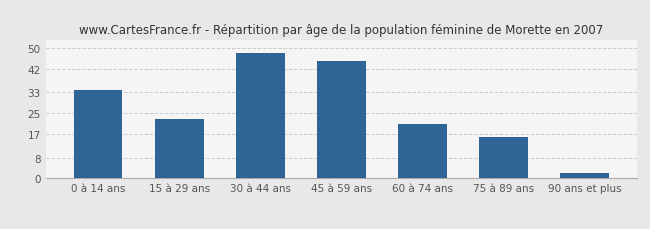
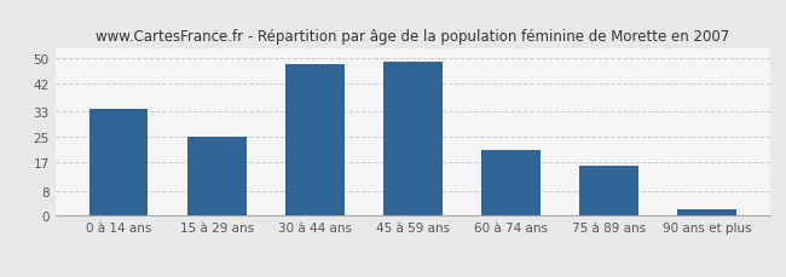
15 à 29 ans: 23 -> 25
45 à 59 ans: 45 -> 49
